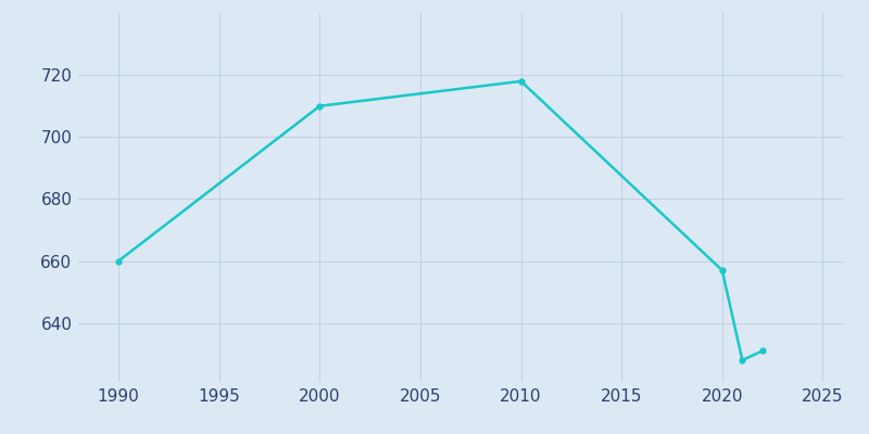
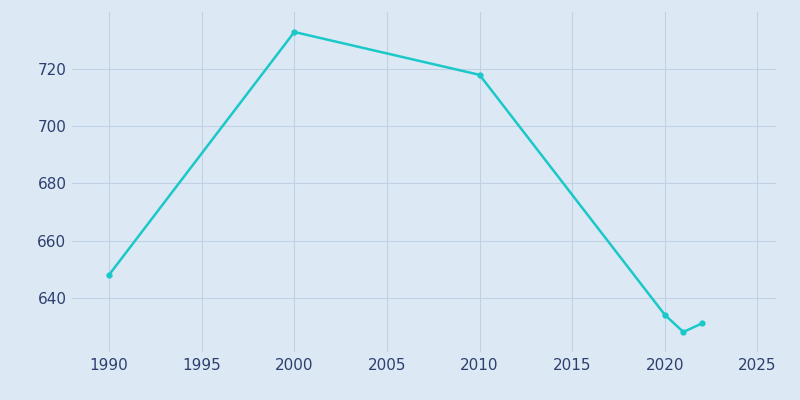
1990: 660 -> 648
2000: 710 -> 733
2020: 657 -> 634
